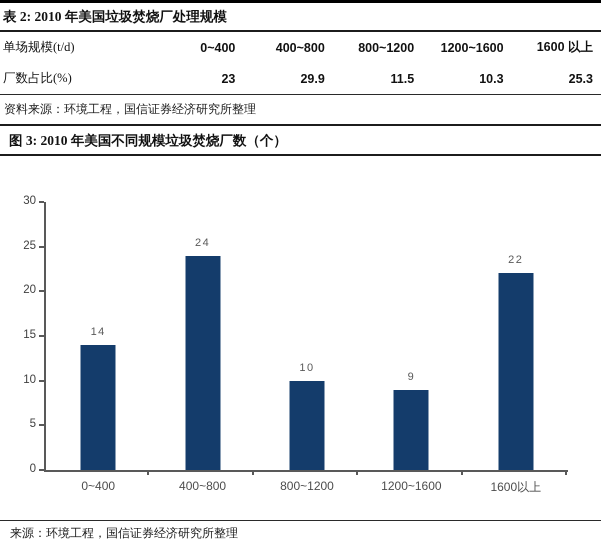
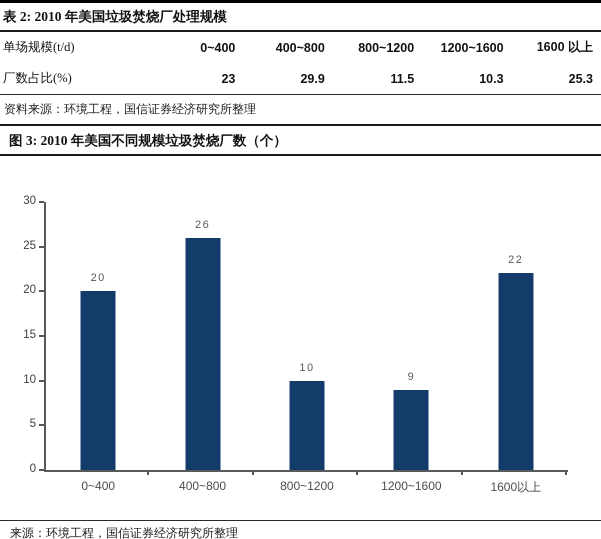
0~400: 14 -> 20
400~800: 24 -> 26
